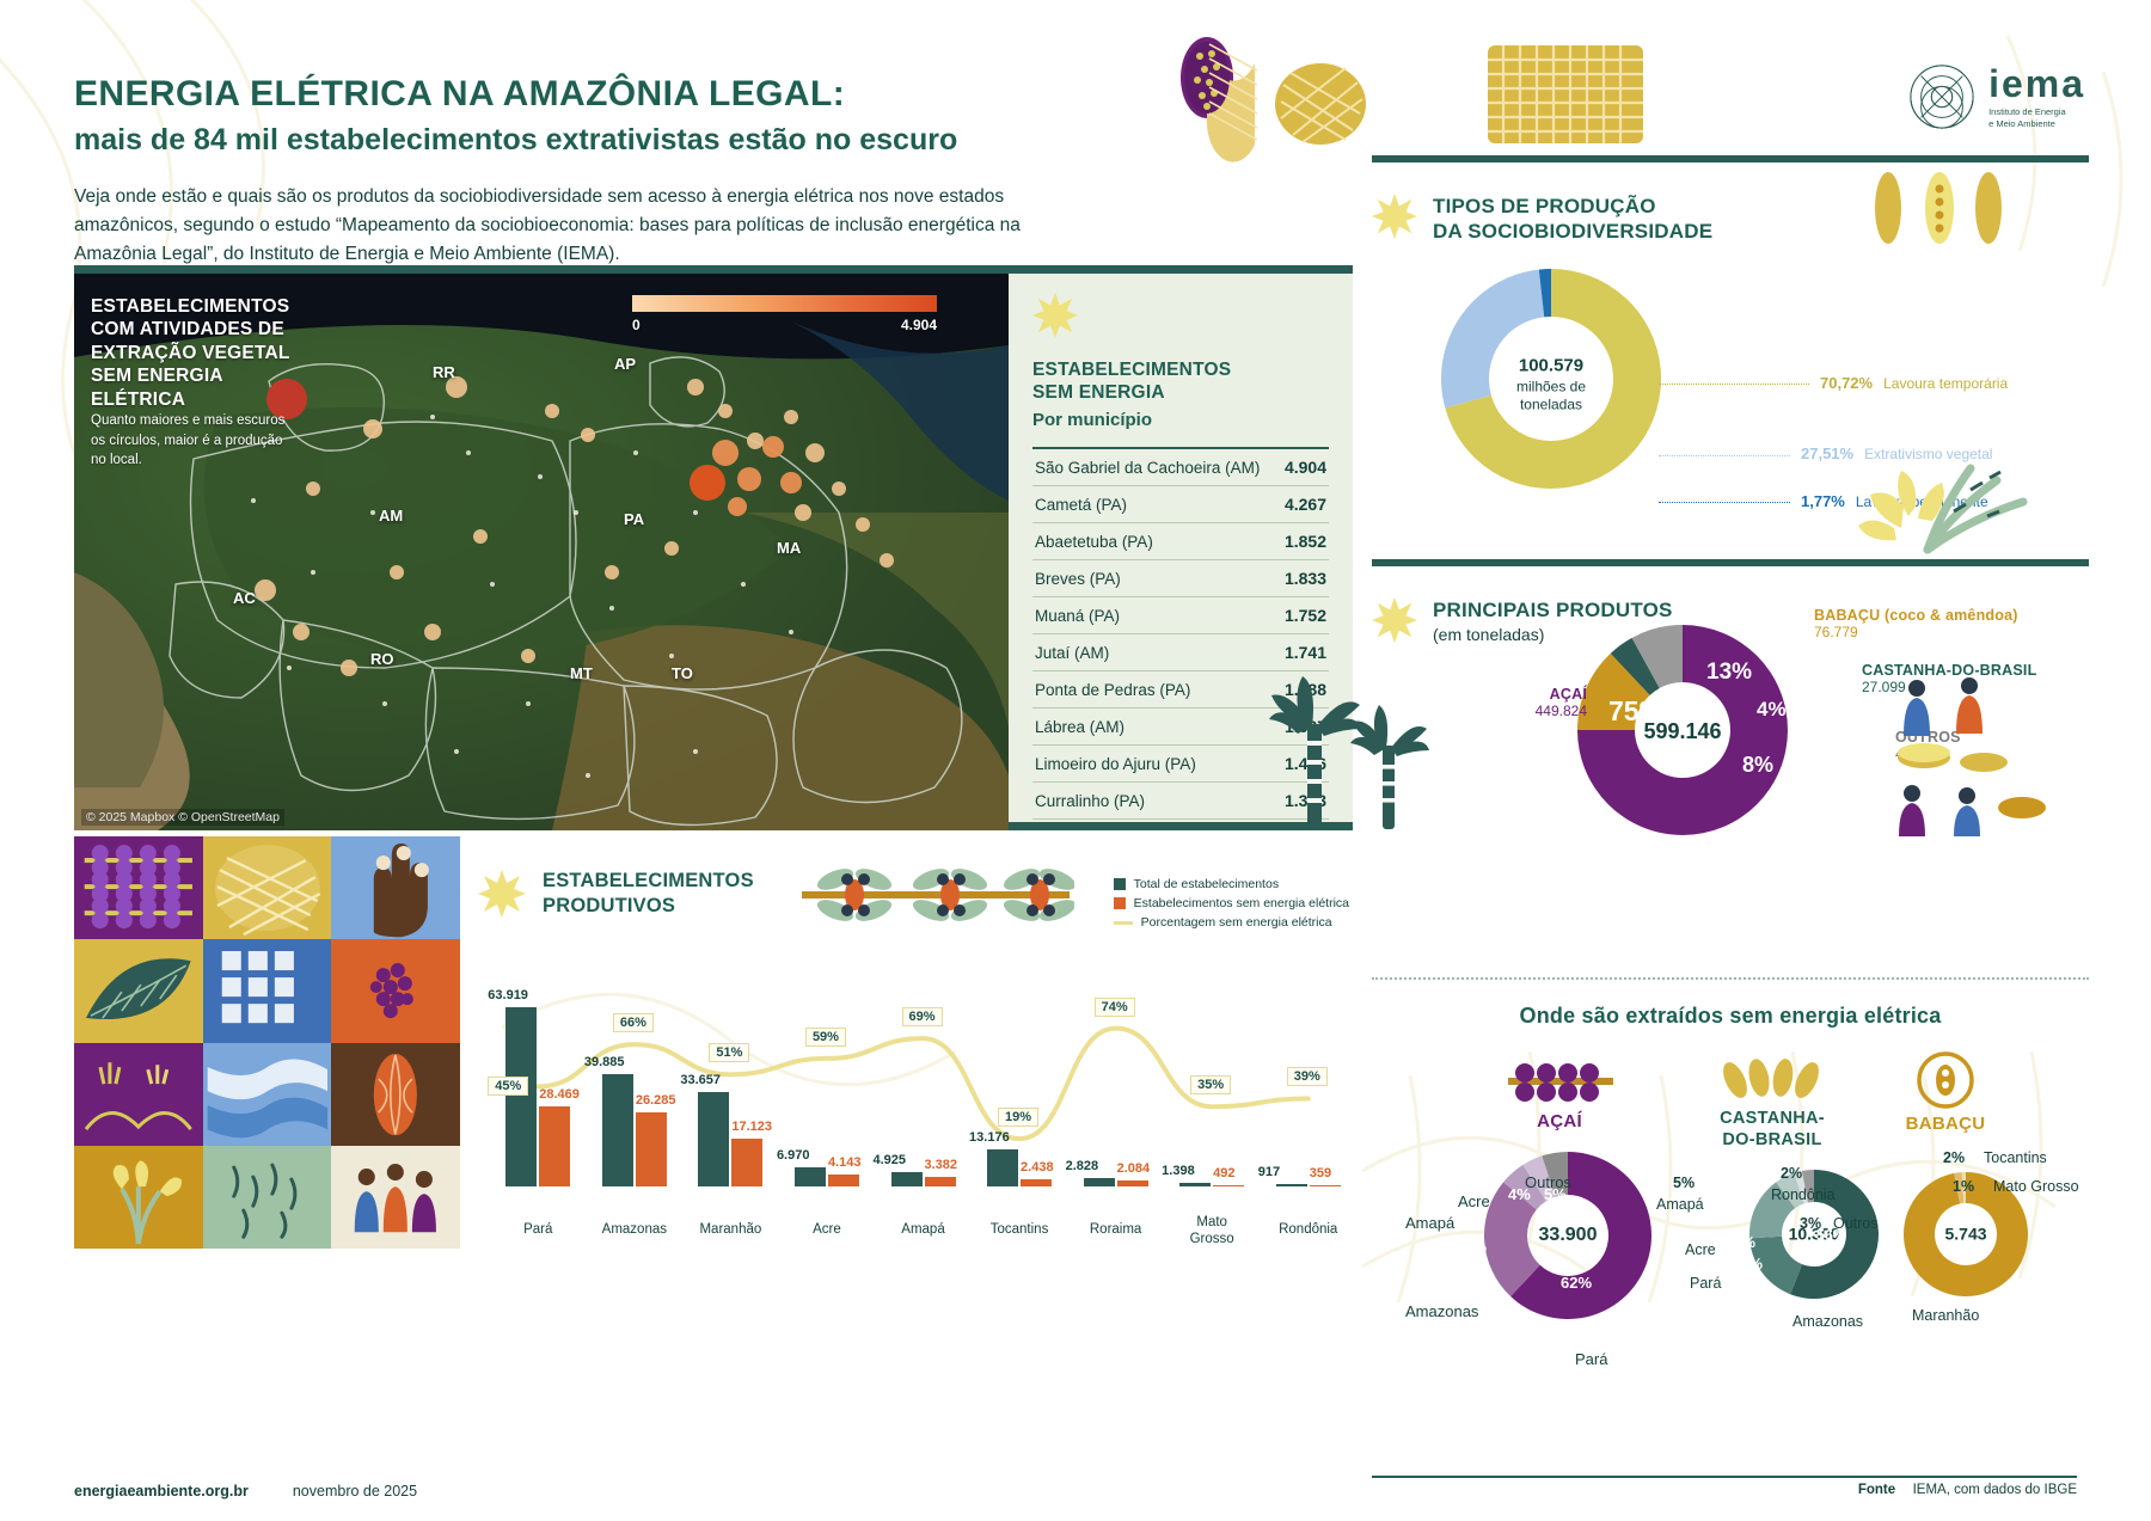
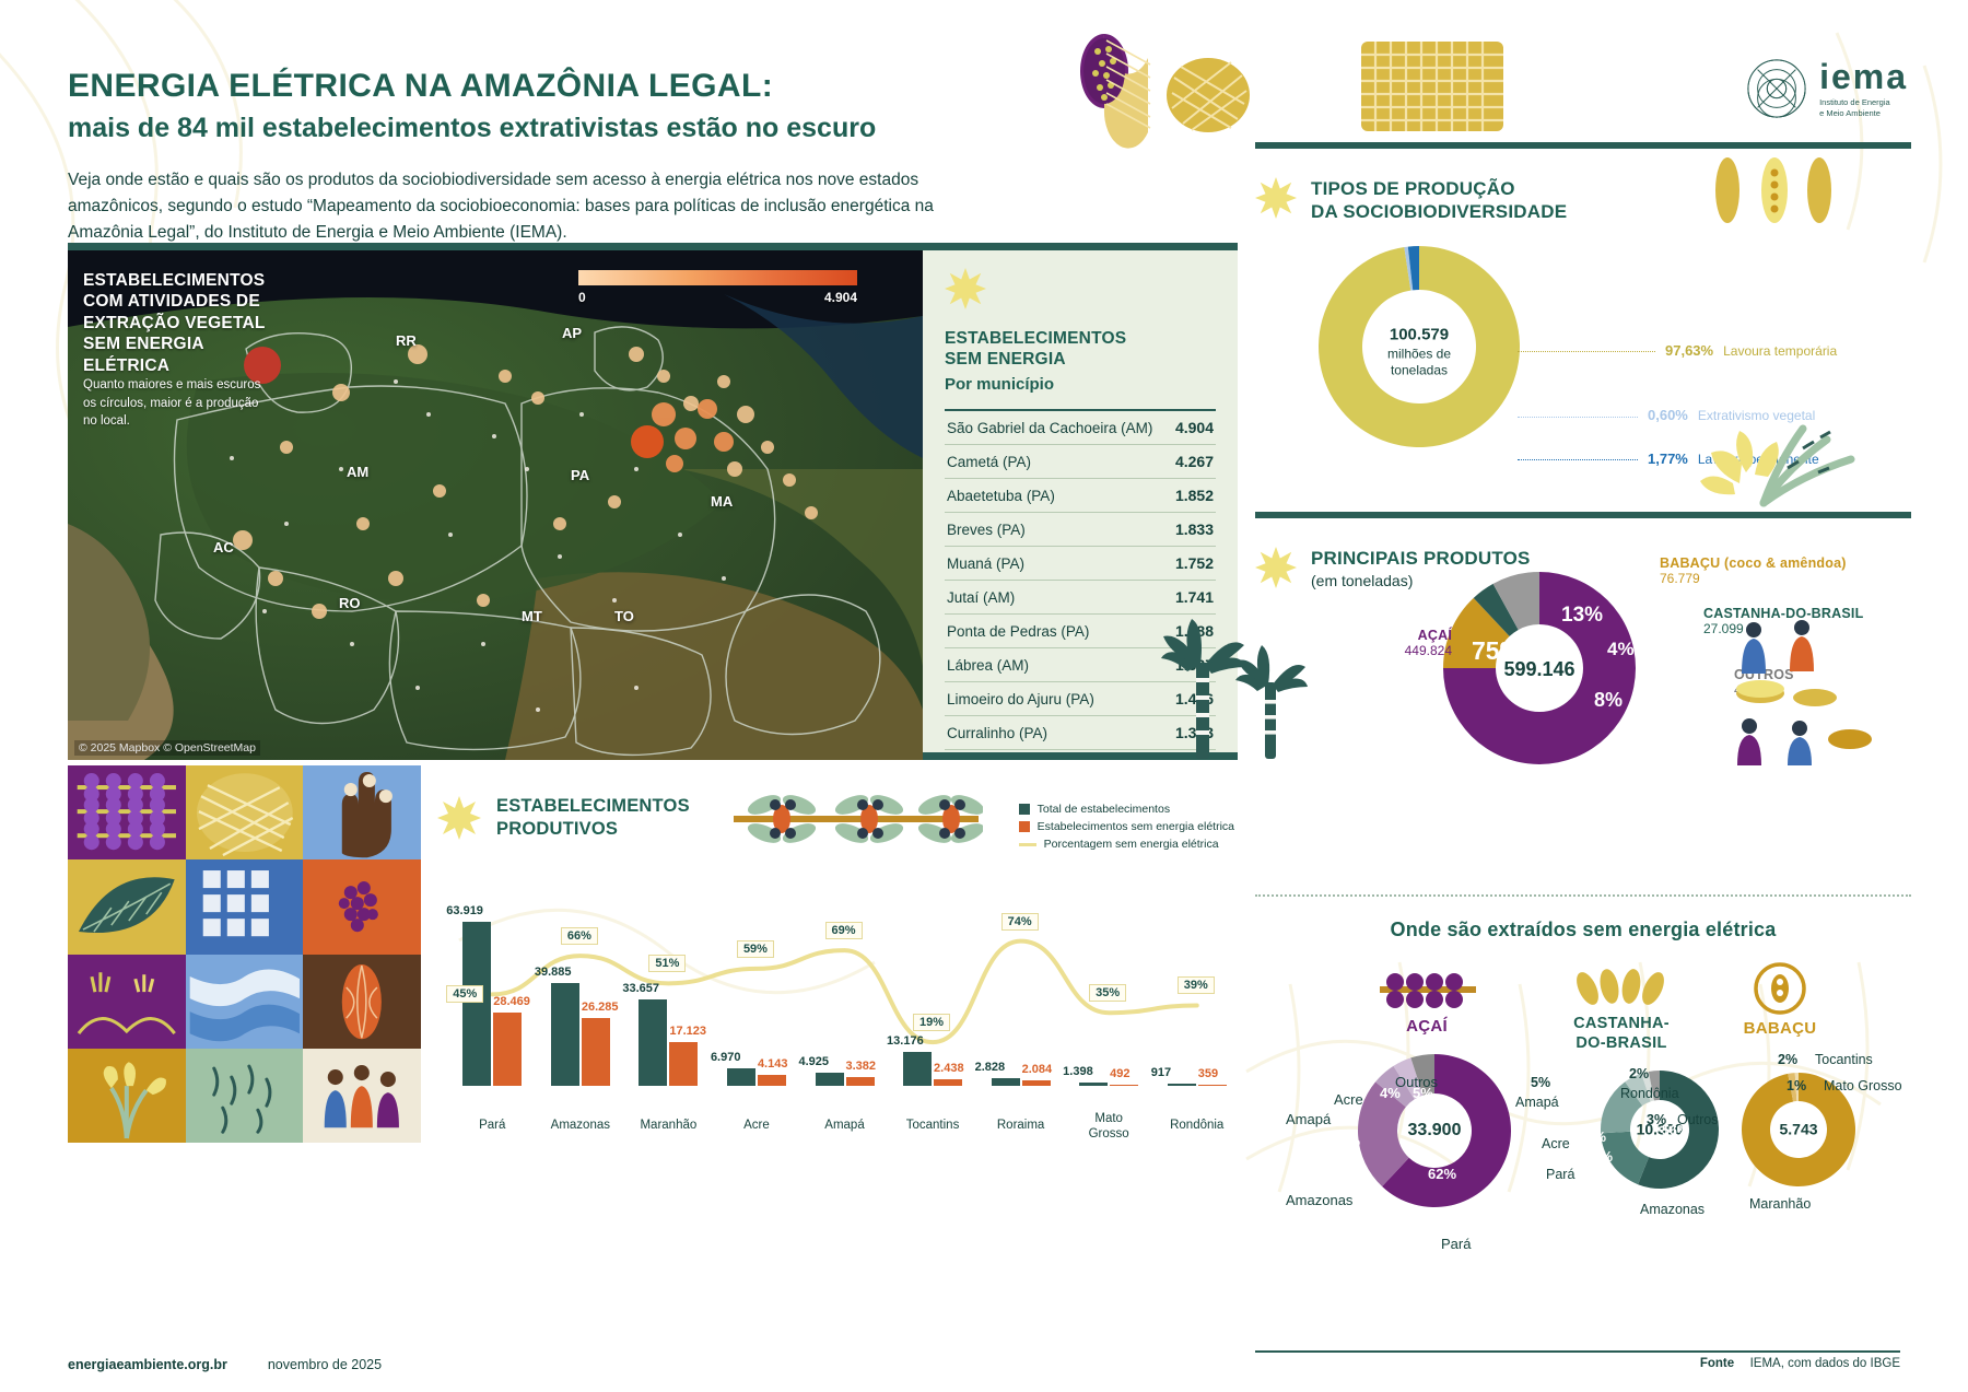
TIPOS DE PRODUÇÃO DA SOCIOBIODIVERSIDADE/Lavoura temporária: 70,72% -> 97,63%
TIPOS DE PRODUÇÃO DA SOCIOBIODIVERSIDADE/Extrativismo vegetal: 27,51% -> 0,60%
